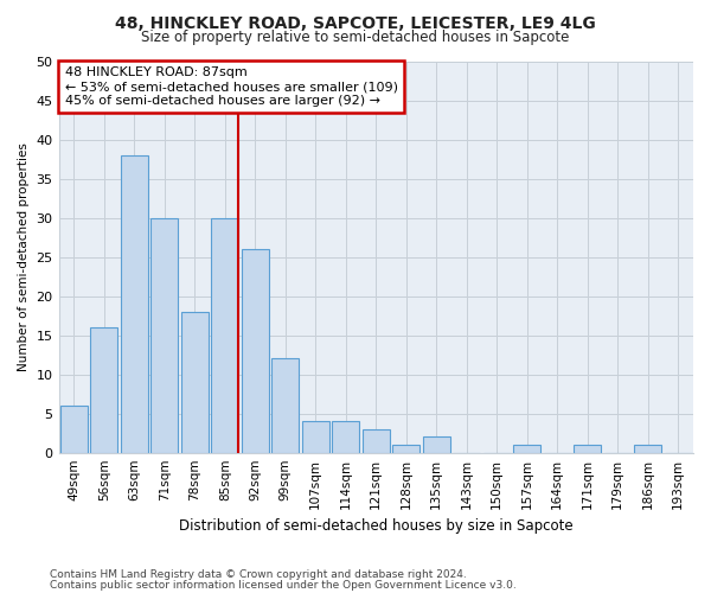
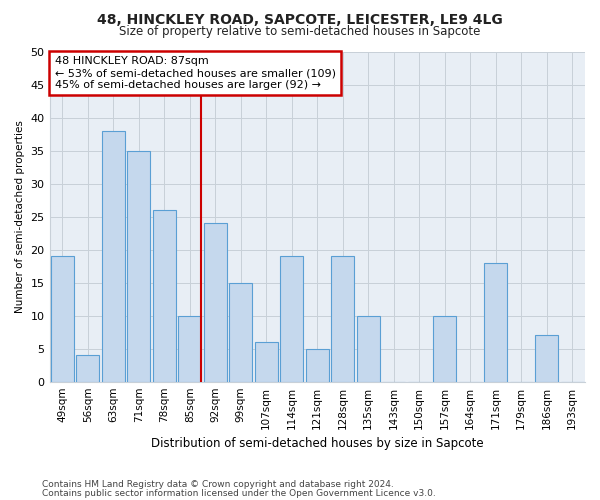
49sqm: 6 -> 19
56sqm: 16 -> 4
71sqm: 30 -> 35
78sqm: 18 -> 26
85sqm: 30 -> 10
92sqm: 26 -> 24
99sqm: 12 -> 15
107sqm: 4 -> 6
114sqm: 4 -> 19
121sqm: 3 -> 5
128sqm: 1 -> 19
135sqm: 2 -> 10
157sqm: 1 -> 10
171sqm: 1 -> 18
186sqm: 1 -> 7
